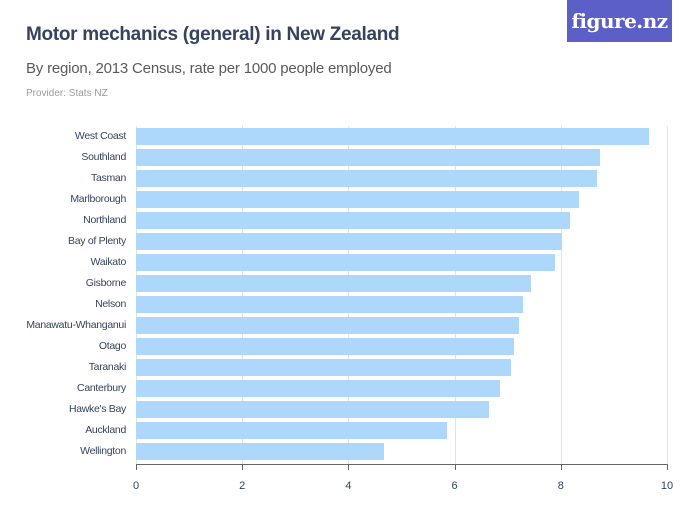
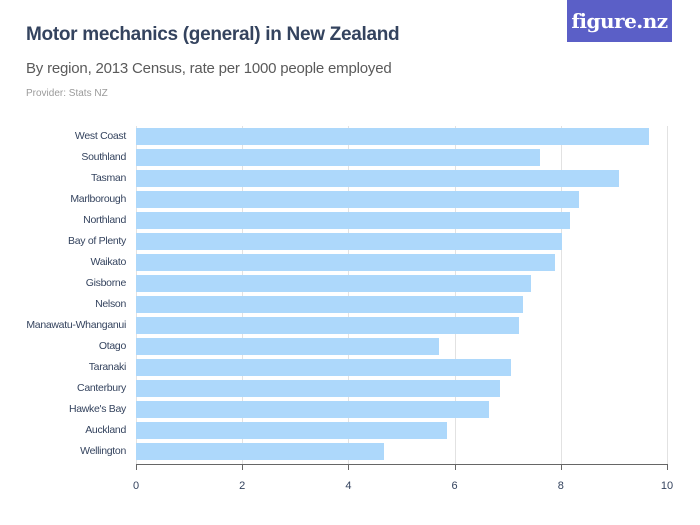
Southland: 8.7 -> 7.6
Tasman: 8.7 -> 9.1
Otago: 7.1 -> 5.7
